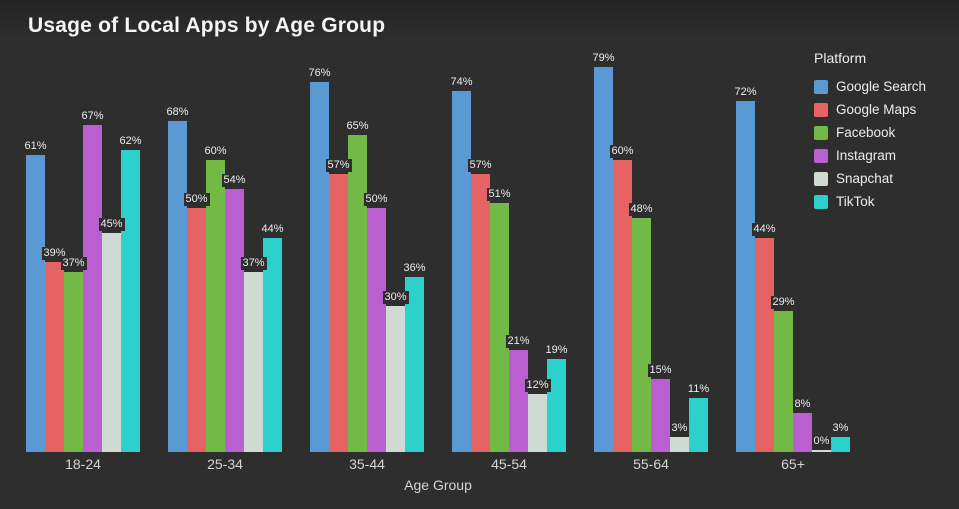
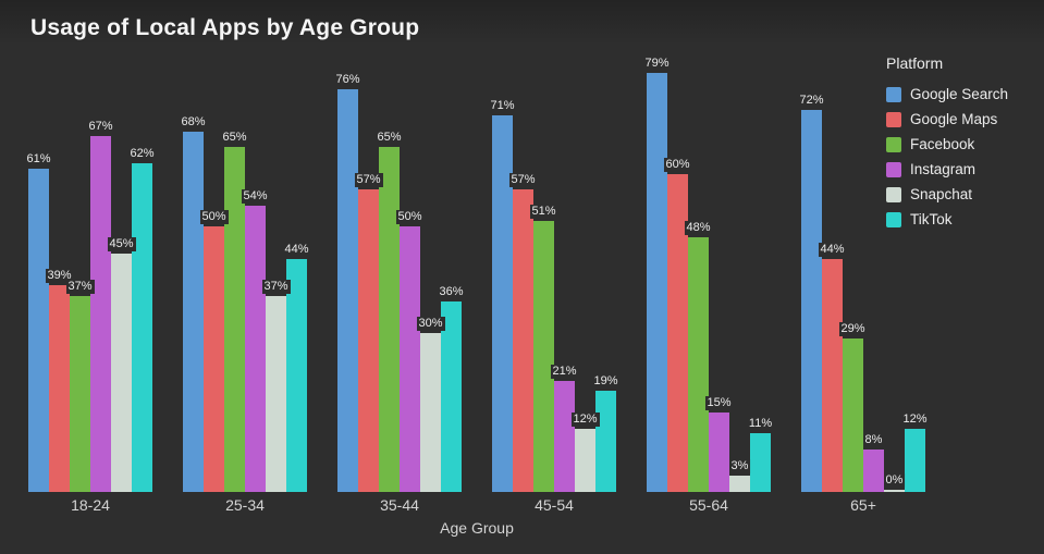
Facebook/25-34: 60% -> 65%
Google Search/45-54: 74% -> 71%
TikTok/65+: 3% -> 12%
